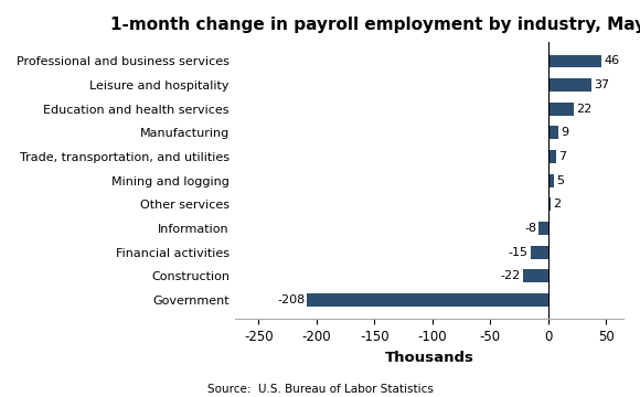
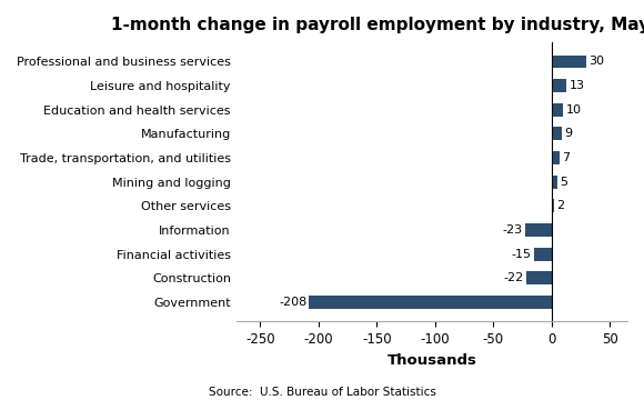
Professional and business services: 46 -> 30
Leisure and hospitality: 37 -> 13
Education and health services: 22 -> 10
Information: -8 -> -23
